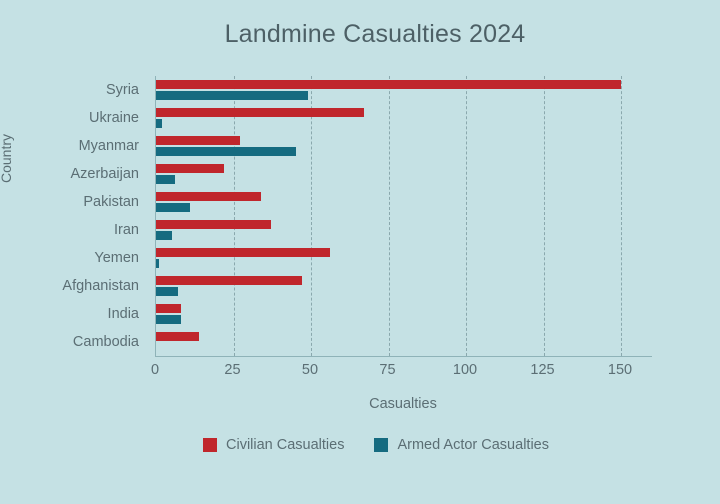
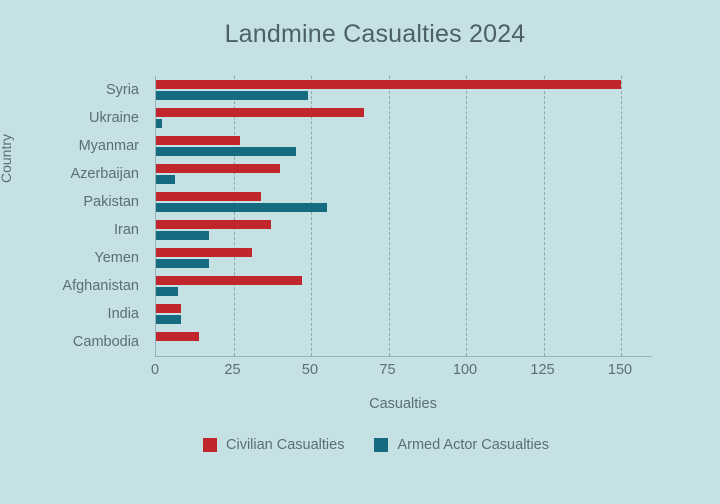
Civilian Casualties/Azerbaijan: 22 -> 40
Armed Actor Casualties/Pakistan: 11 -> 55
Armed Actor Casualties/Iran: 5 -> 17
Civilian Casualties/Yemen: 56 -> 31
Armed Actor Casualties/Yemen: 1 -> 17
